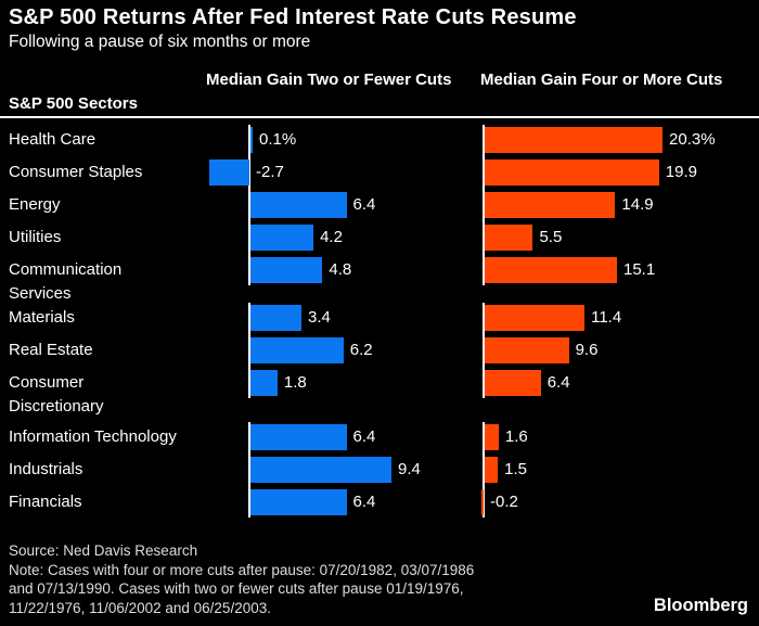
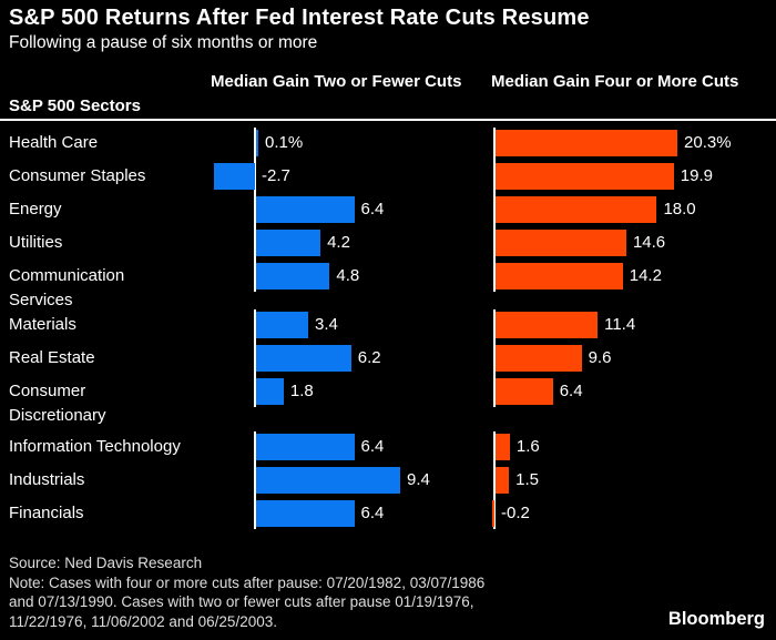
Median Gain Four or More Cuts/Energy: 14.9 -> 18.0
Median Gain Four or More Cuts/Utilities: 5.5 -> 14.6
Median Gain Four or More Cuts/Communication Services: 15.1 -> 14.2
